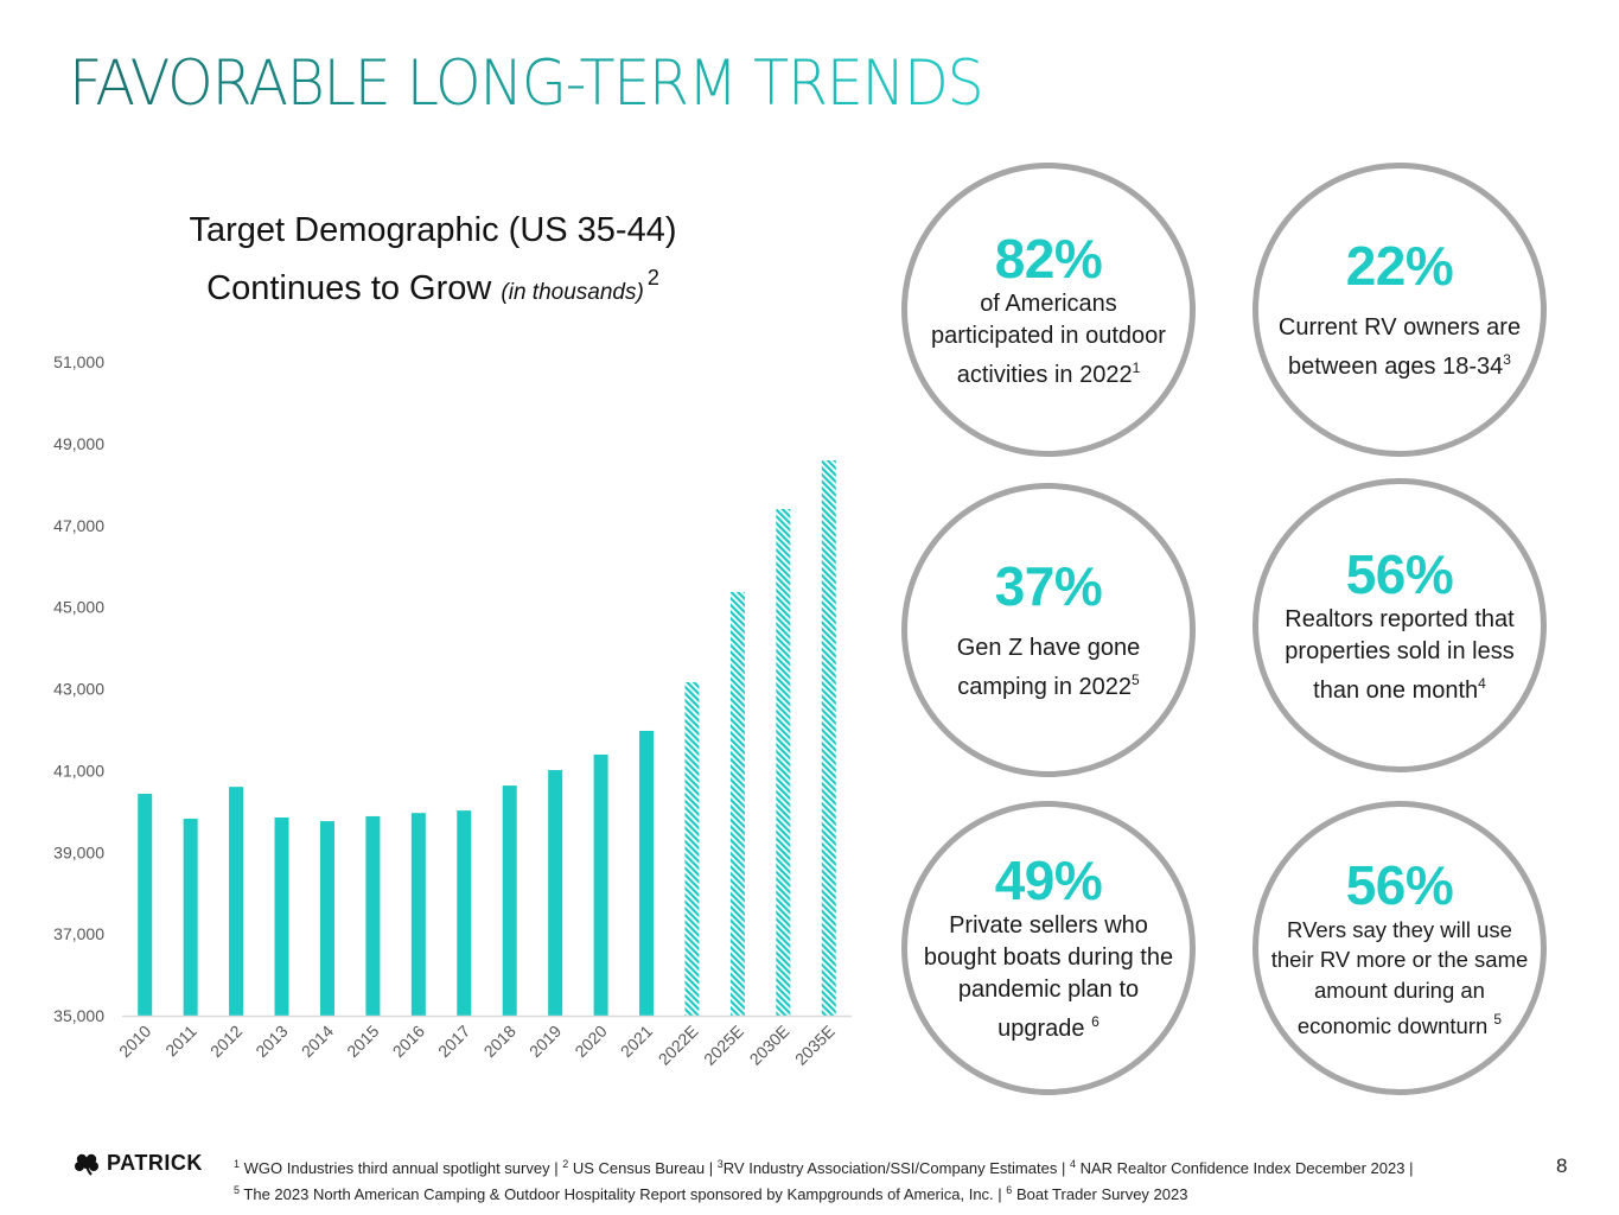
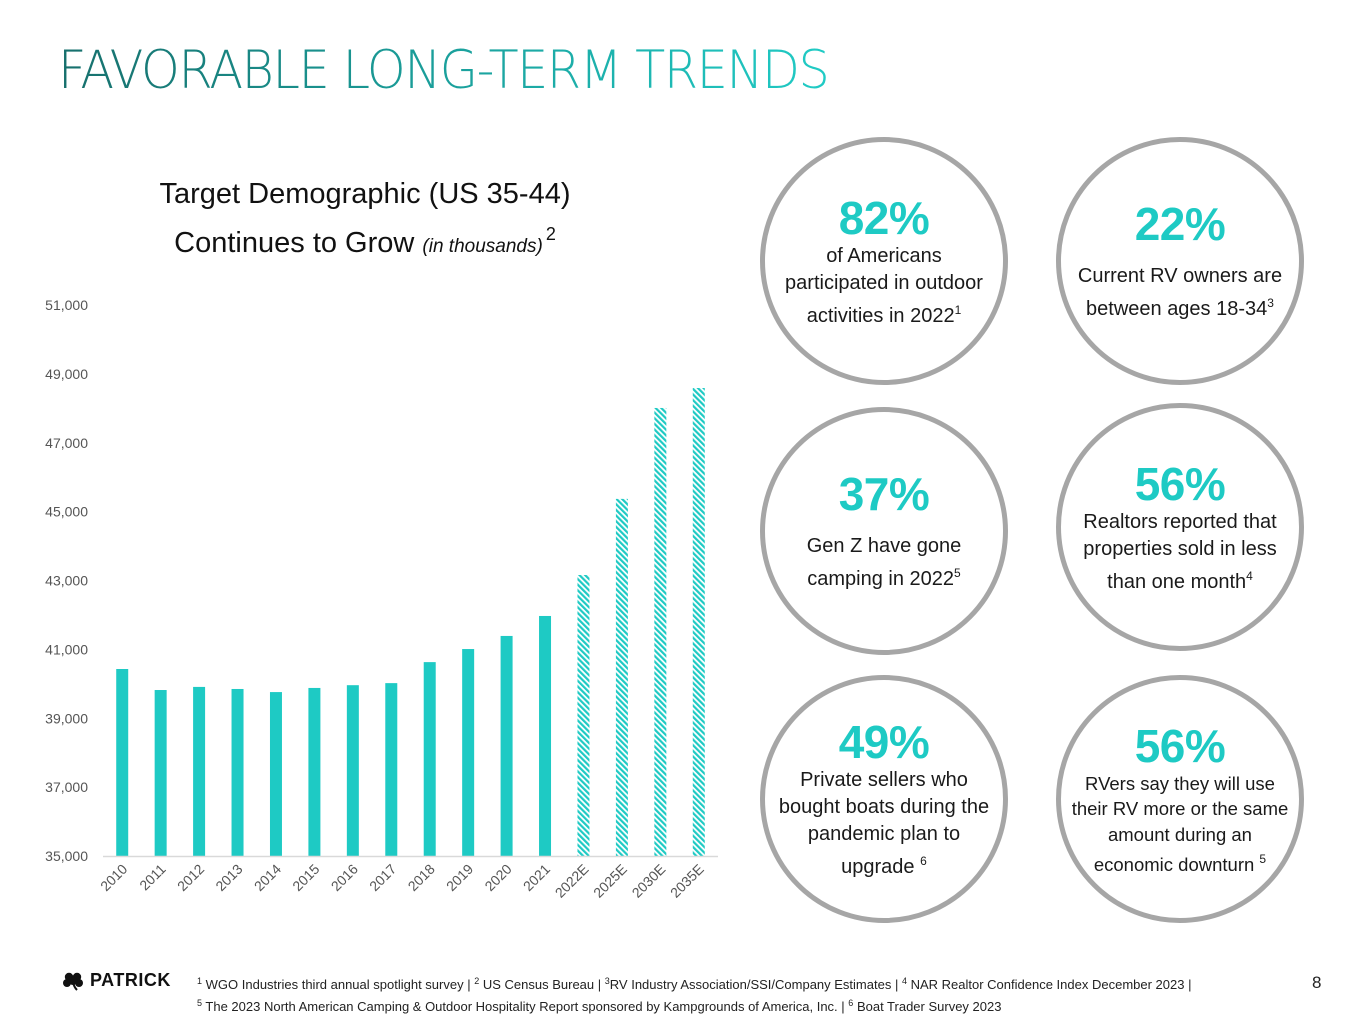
2012: 40600 -> 39900
2030E: 47400 -> 48000
